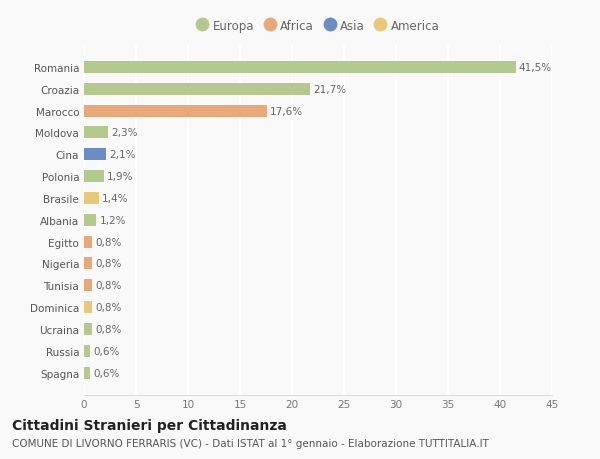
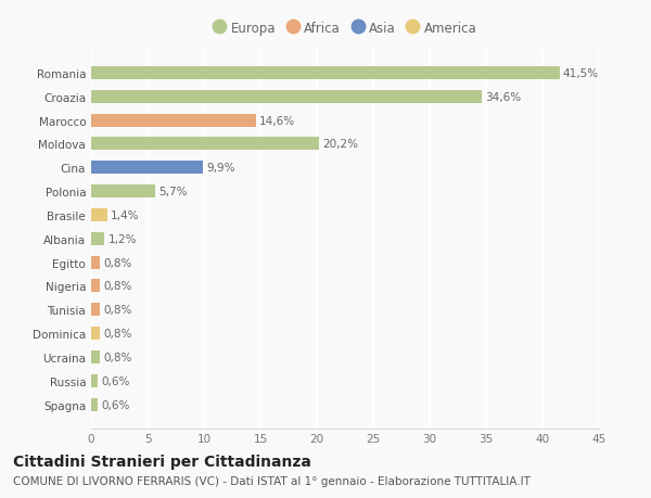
Croazia: 21,7% -> 34,6%
Marocco: 17,6% -> 14,6%
Moldova: 2,3% -> 20,2%
Cina: 2,1% -> 9,9%
Polonia: 1,9% -> 5,7%
